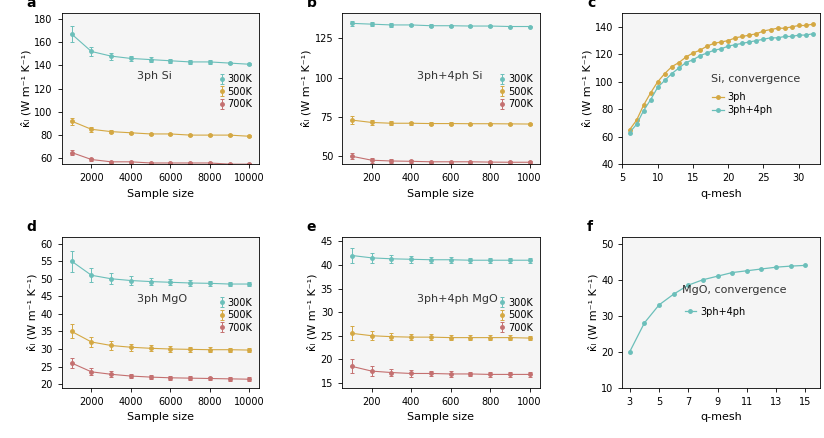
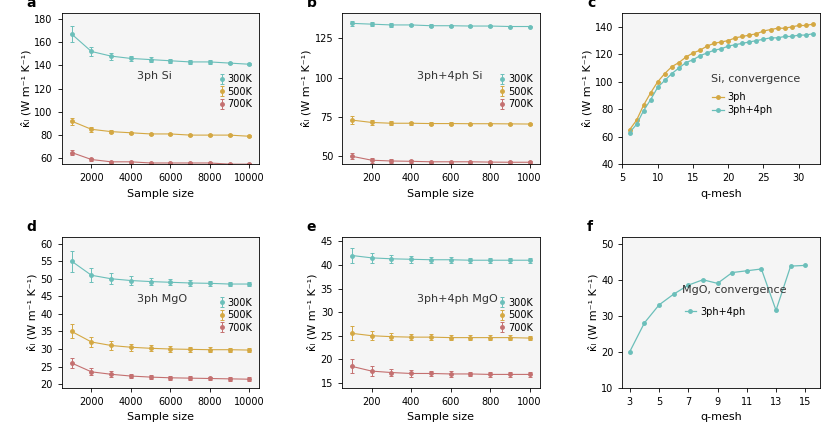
9: 41.0 -> 39.0
13: 43.5 -> 31.5
